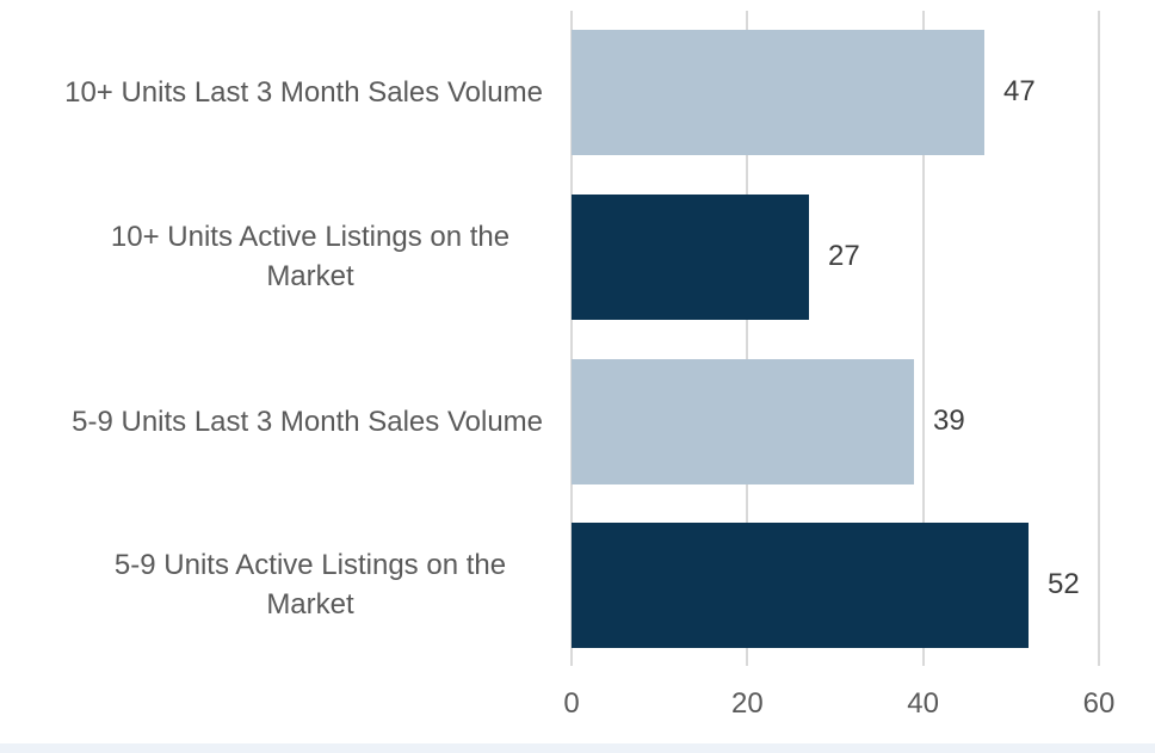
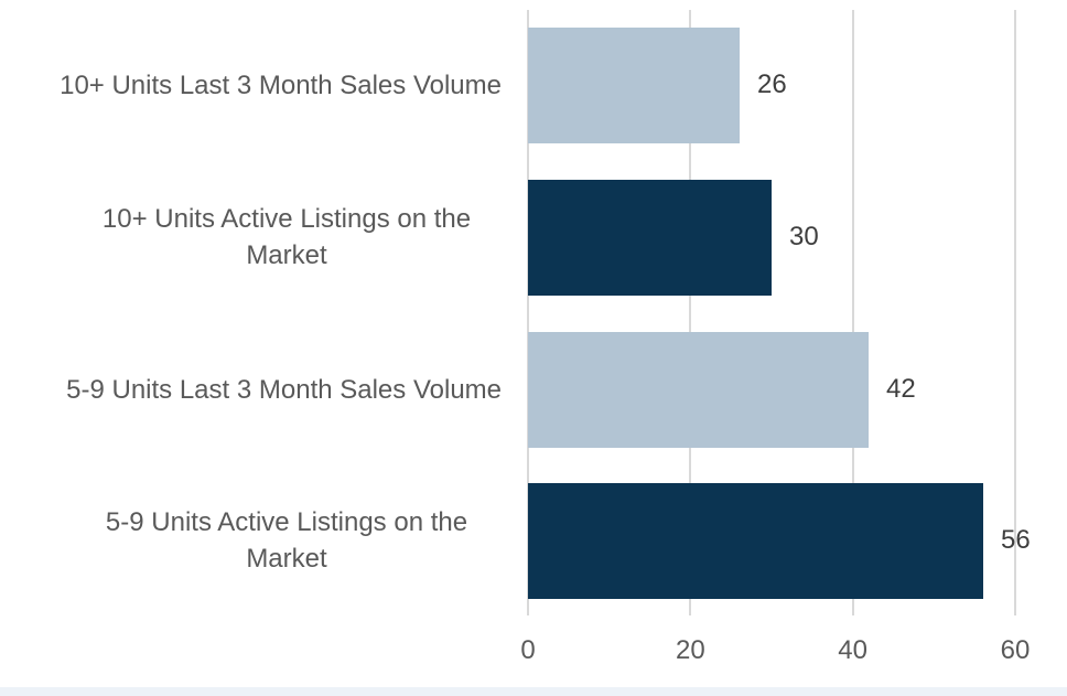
10+ Units Last 3 Month Sales Volume: 47 -> 26
10+ Units Active Listings on the Market: 27 -> 30
5-9 Units Last 3 Month Sales Volume: 39 -> 42
5-9 Units Active Listings on the Market: 52 -> 56
